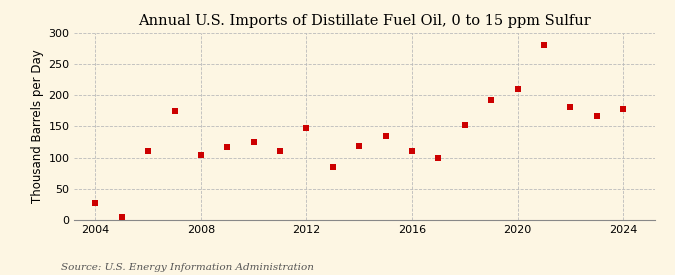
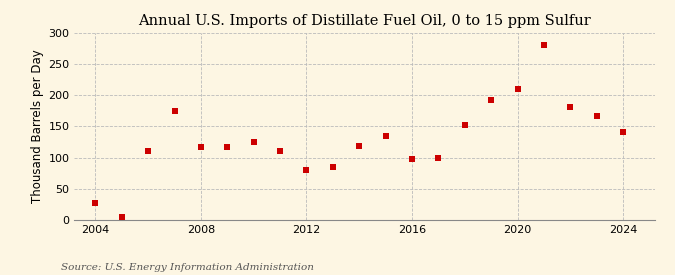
2008: 104 -> 117
2012: 148 -> 80
2016: 110 -> 98
2024: 178 -> 141
